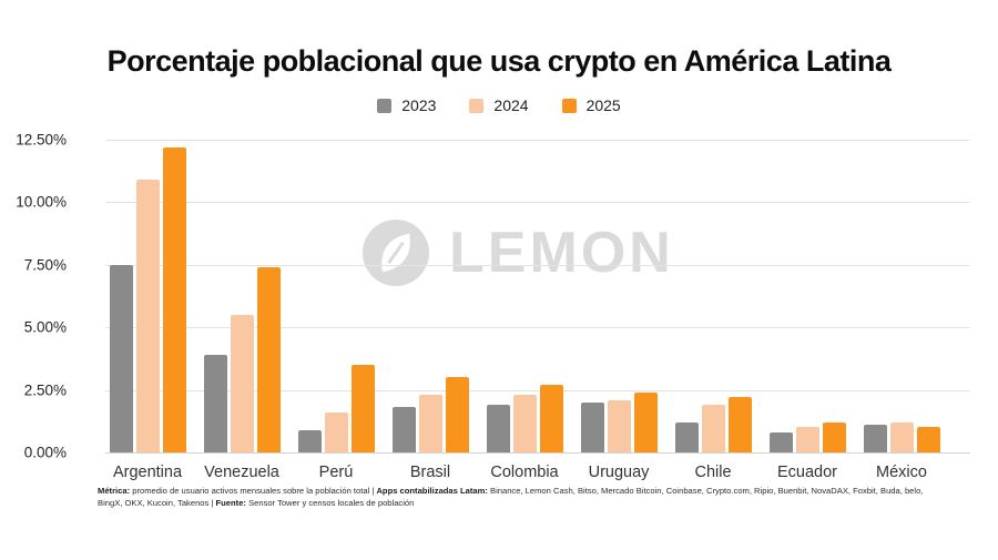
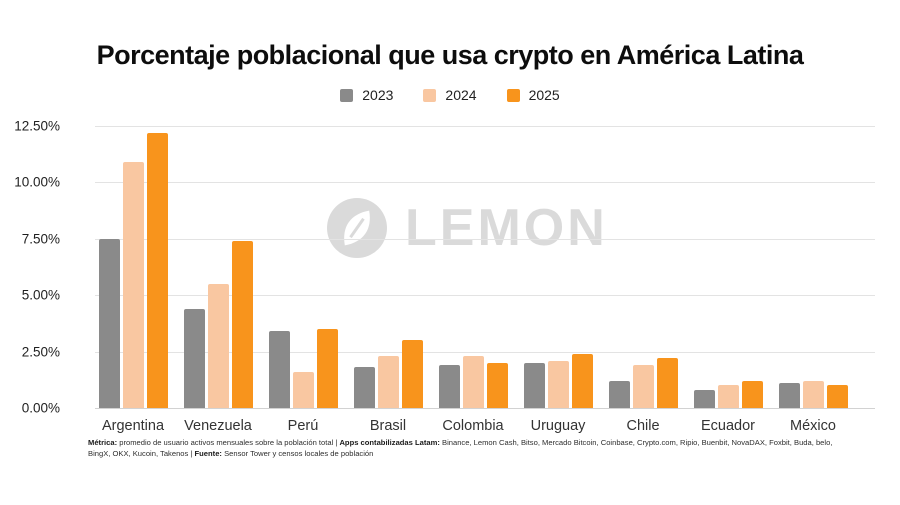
2023/Venezuela: 3.9% -> 4.4%
2023/Perú: 0.9% -> 3.4%
2025/Colombia: 2.7% -> 2.0%
